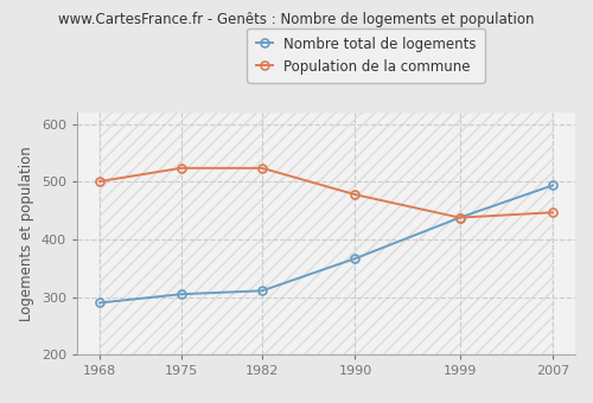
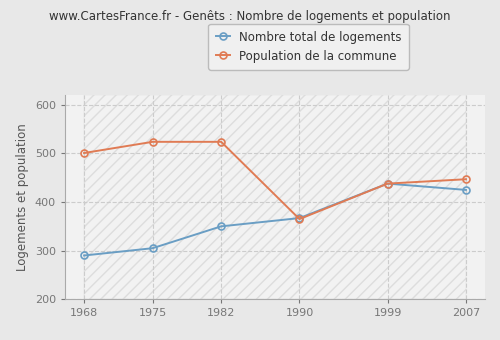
Nombre total de logements/1982: 311 -> 350
Population de la commune/1990: 478 -> 365
Nombre total de logements/2007: 494 -> 425
